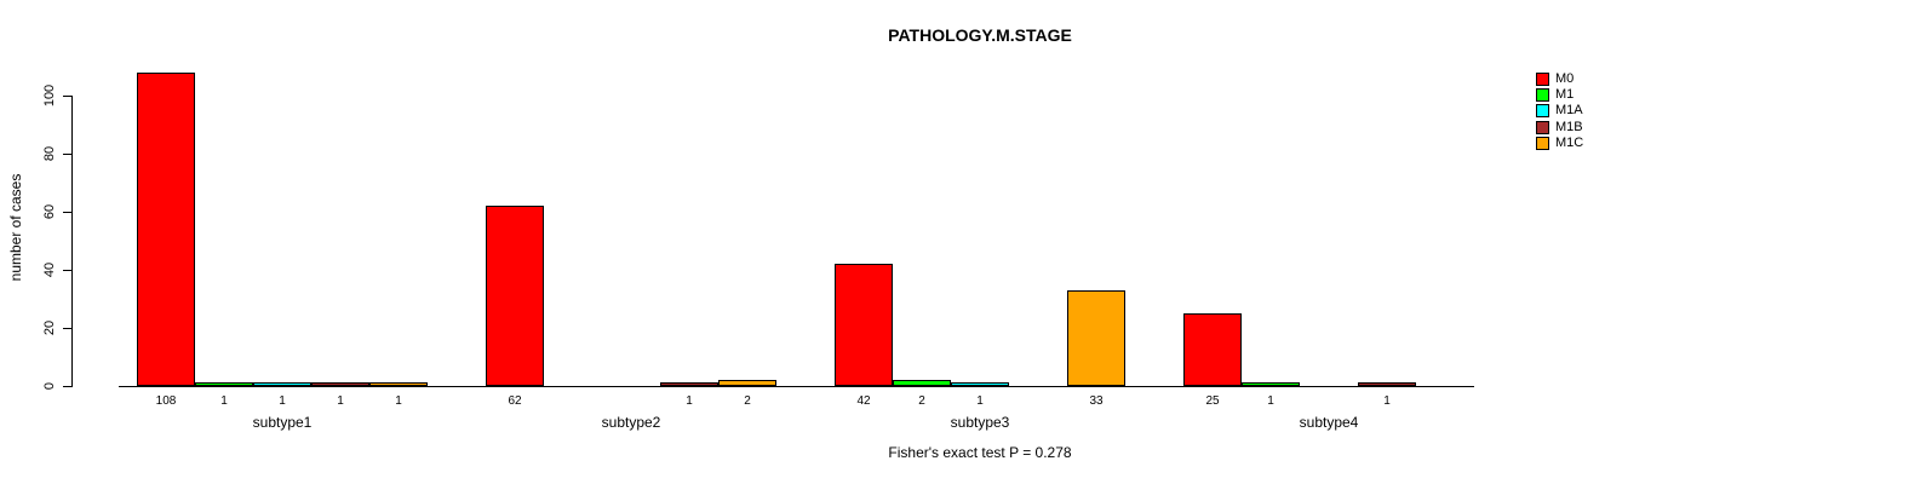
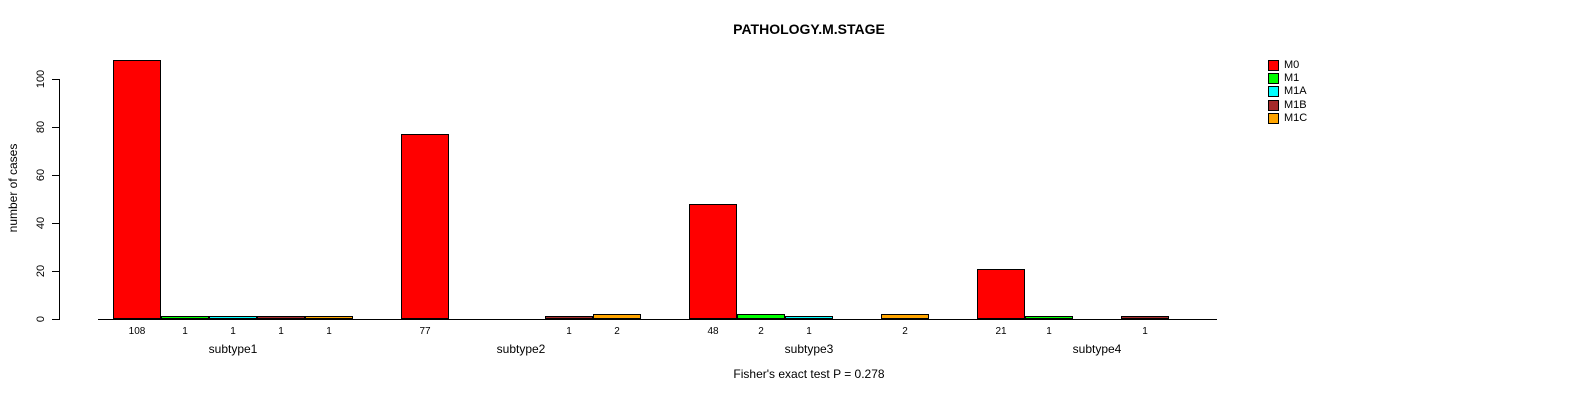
M0/subtype2: 62 -> 77
M0/subtype3: 42 -> 48
M1C/subtype3: 33 -> 2
M0/subtype4: 25 -> 21
